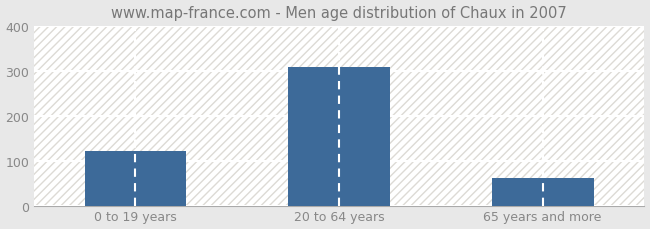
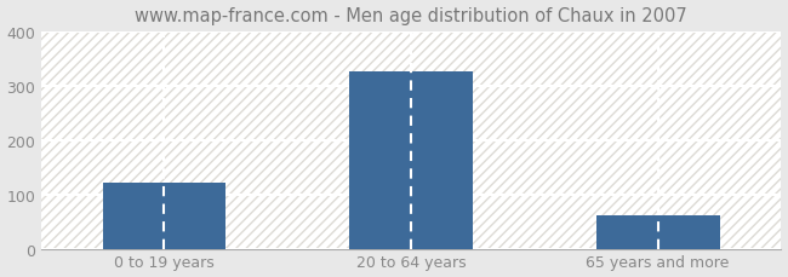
20 to 64 years: 310 -> 328
